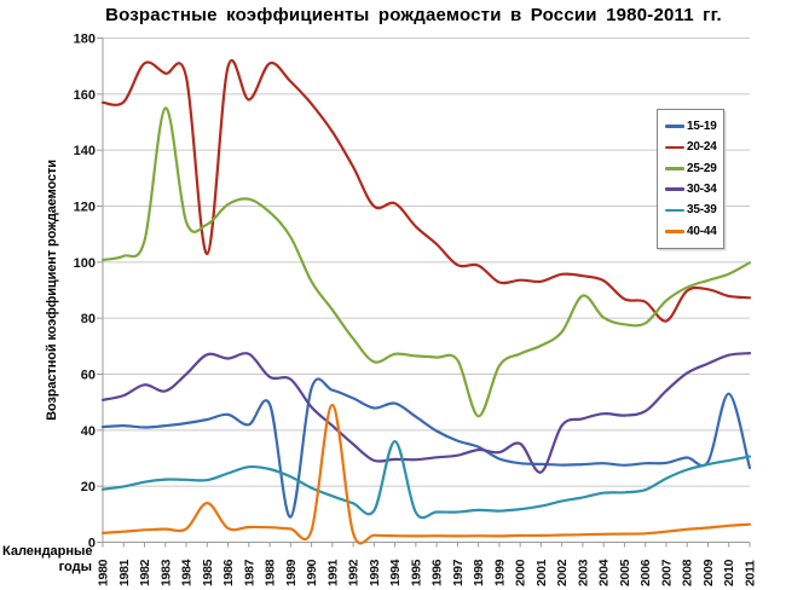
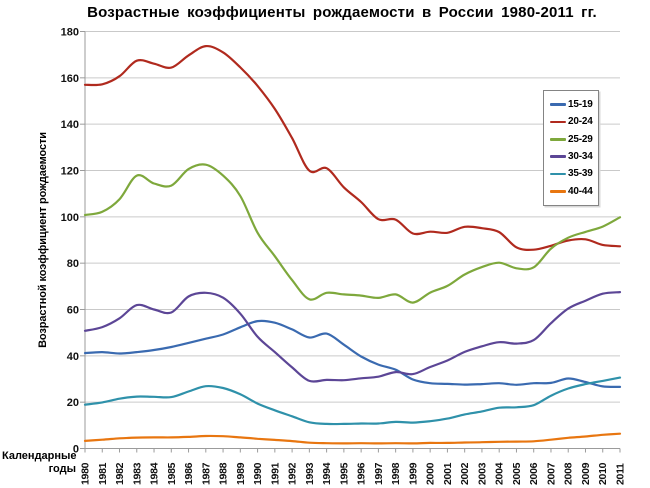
20-24/1982: 171 -> 161
25-29/1983: 155 -> 118
30-34/1983: 54 -> 62
20-24/1985: 103 -> 164
30-34/1985: 67 -> 59
40-44/1985: 14 -> 5
15-19/1987: 42 -> 47
20-24/1987: 158 -> 174
30-34/1988: 59 -> 65
15-19/1989: 9 -> 52
40-44/1991: 49 -> 4
35-39/1994: 36 -> 11
25-29/1998: 45 -> 66
30-34/2001: 25 -> 38
25-29/2003: 88 -> 78
20-24/2007: 79 -> 88
15-19/2010: 53 -> 27
